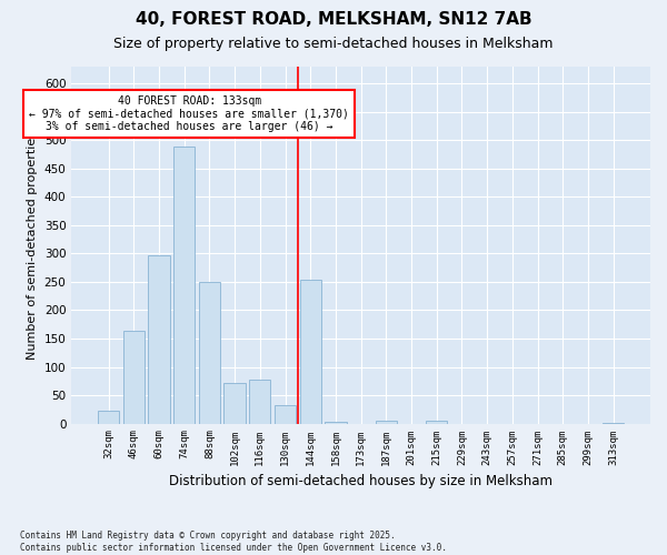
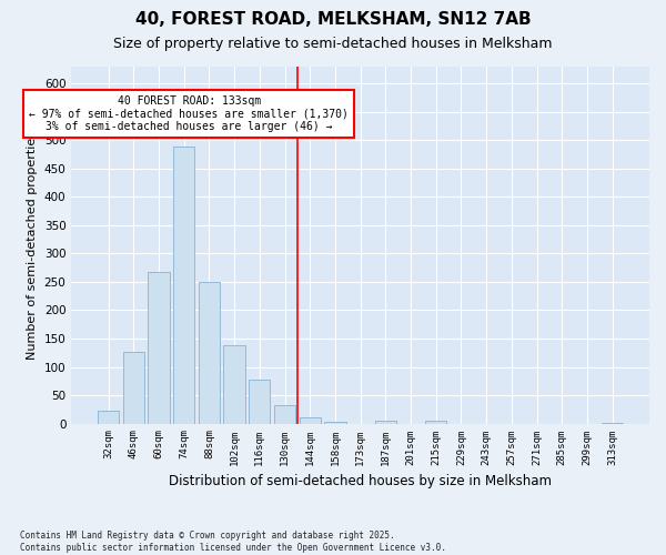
46sqm: 164 -> 127
60sqm: 296 -> 268
102sqm: 72 -> 138
144sqm: 254 -> 10
